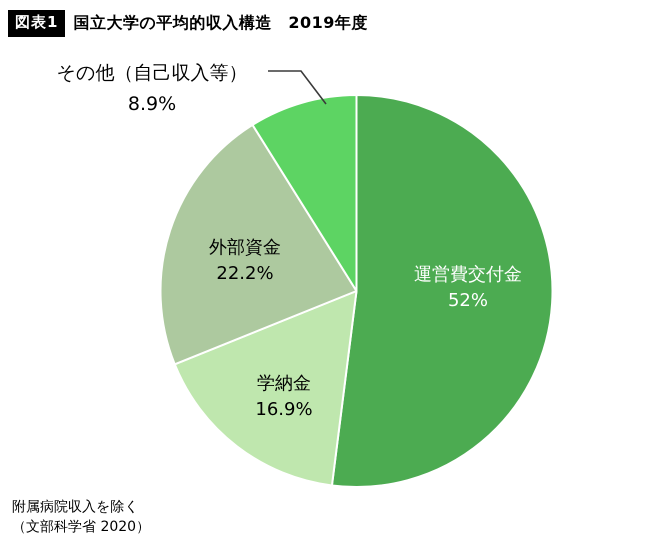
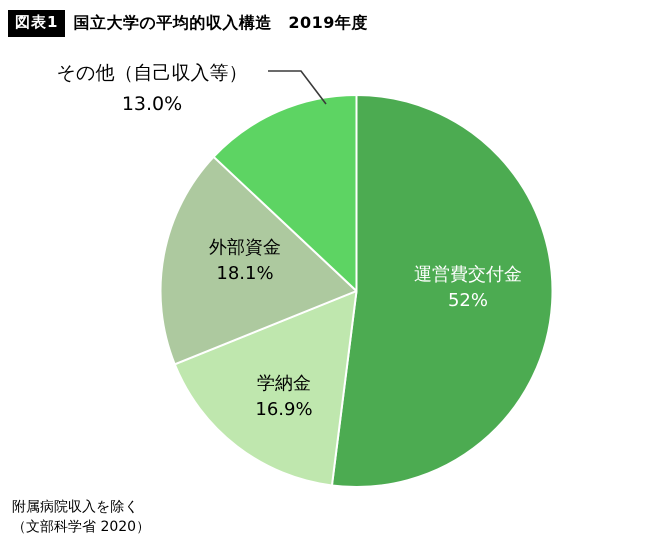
外部資金: 22.2% -> 18.1%
その他（自己収入等）: 8.9% -> 13.0%
